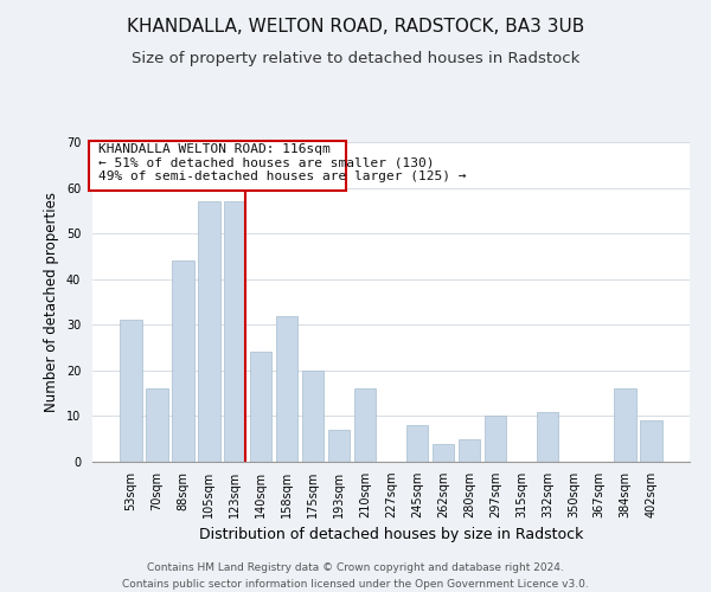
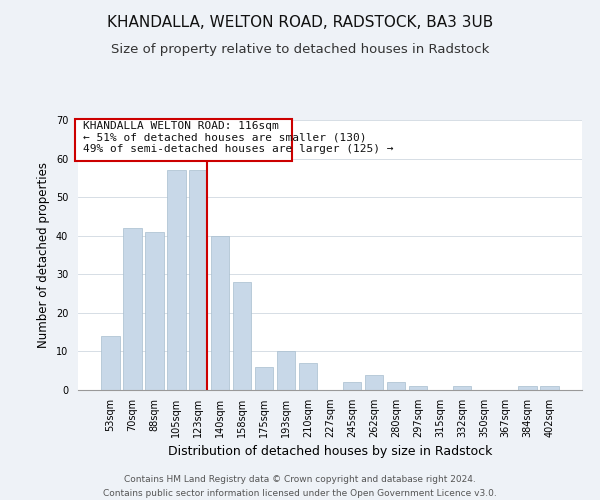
53sqm: 31 -> 14
70sqm: 16 -> 42
88sqm: 44 -> 41
140sqm: 24 -> 40
158sqm: 32 -> 28
175sqm: 20 -> 6
193sqm: 7 -> 10
210sqm: 16 -> 7
245sqm: 8 -> 2
280sqm: 5 -> 2
297sqm: 10 -> 1
332sqm: 11 -> 1
384sqm: 16 -> 1
402sqm: 9 -> 1
